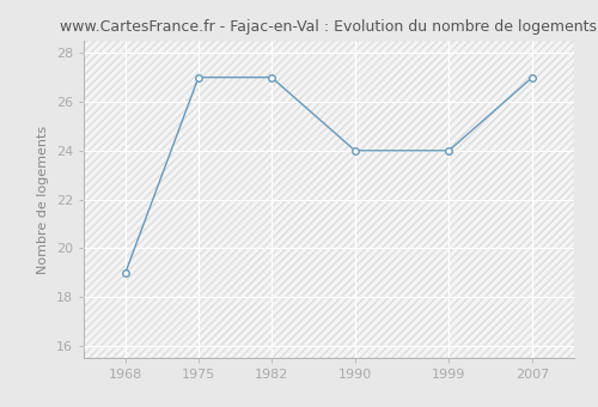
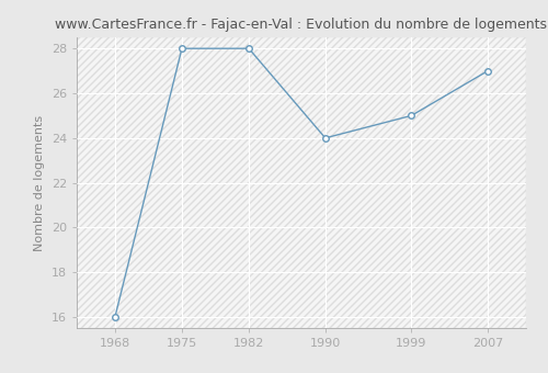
1968: 19 -> 16
1975: 27 -> 28
1982: 27 -> 28
1999: 24 -> 25
